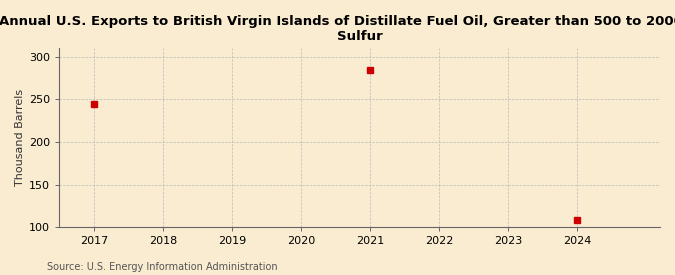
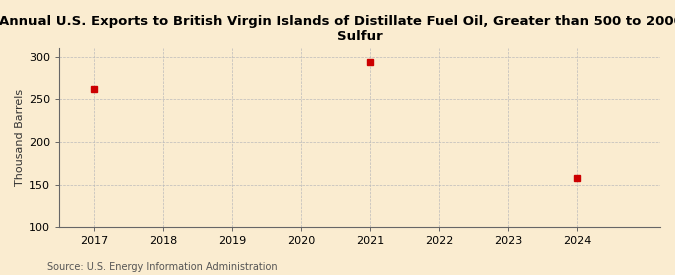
2017: 245 -> 262
2021: 284 -> 294
2024: 109 -> 158
